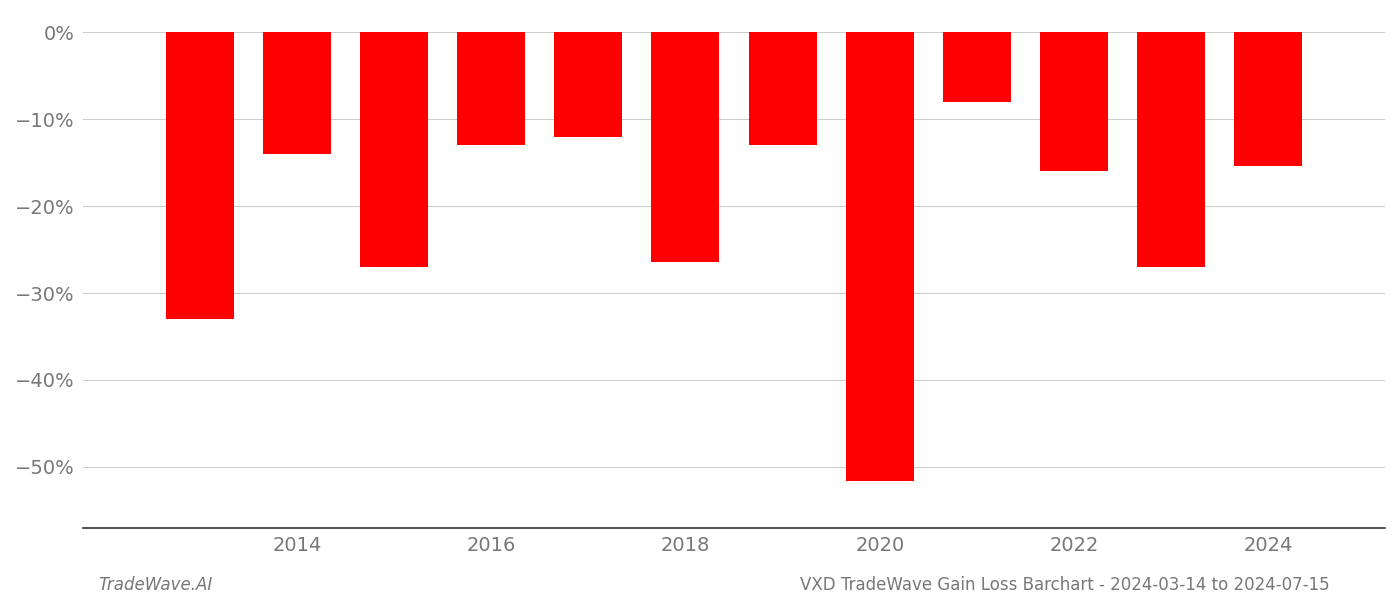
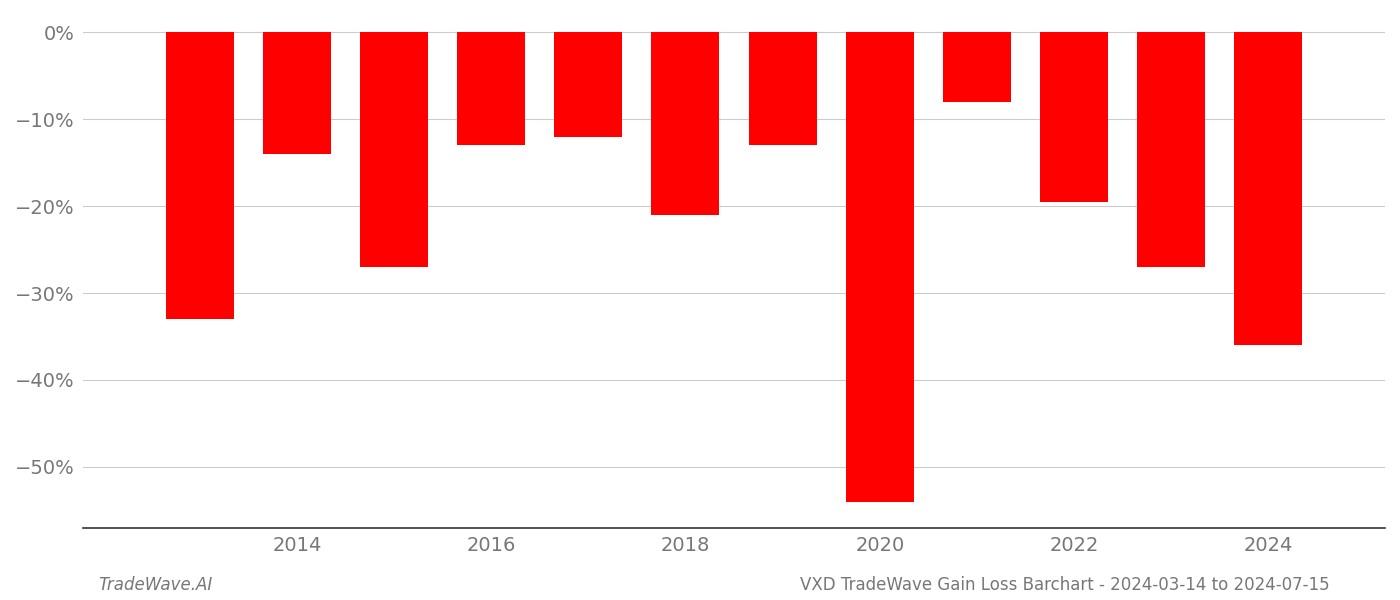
2018: -26.4% -> -21.0%
2020: -51.6% -> -54.0%
2022: -16.0% -> -19.5%
2024: -15.4% -> -36.0%
